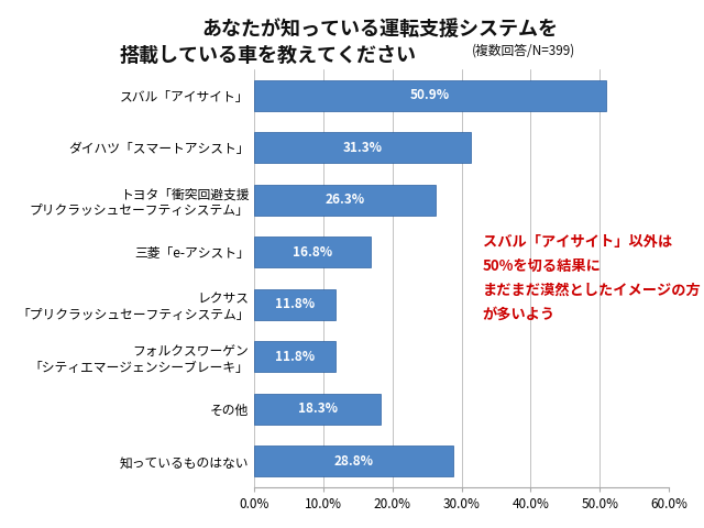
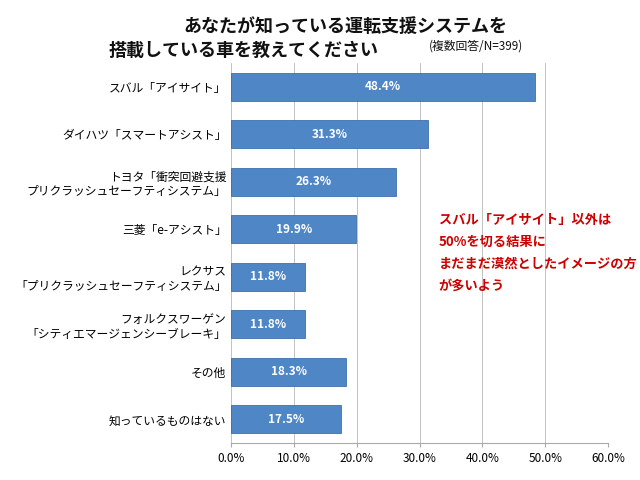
スバル「アイサイト」: 50.9% -> 48.4%
三菱「e-アシスト」: 16.8% -> 19.9%
知っているものはない: 28.8% -> 17.5%
